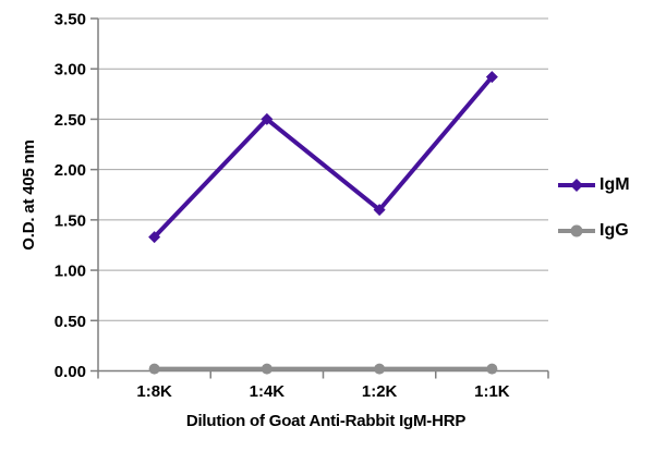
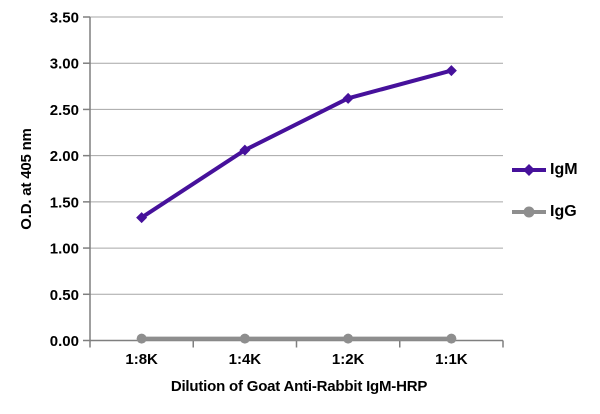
IgM/1:4K: 2.5 -> 2.1
IgM/1:2K: 1.6 -> 2.6
